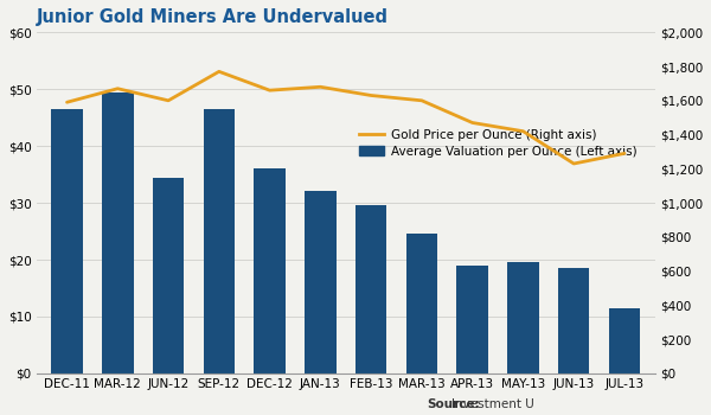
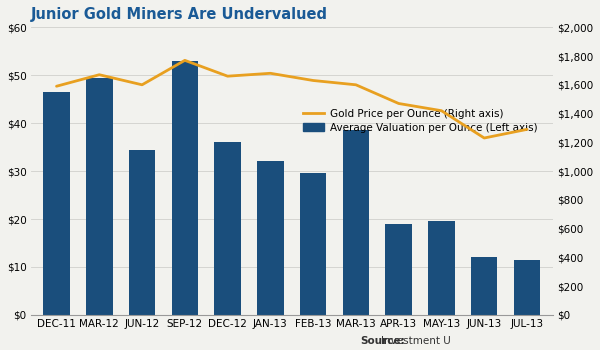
Average Valuation per Ounce (Left axis)/SEP-12: $46.5 -> $53.0
Average Valuation per Ounce (Left axis)/MAR-13: $24.5 -> $38.5
Average Valuation per Ounce (Left axis)/JUN-13: $18.5 -> $12.0
